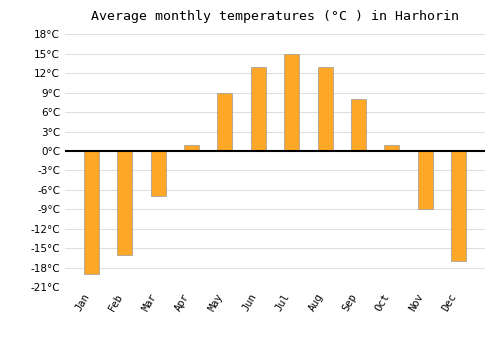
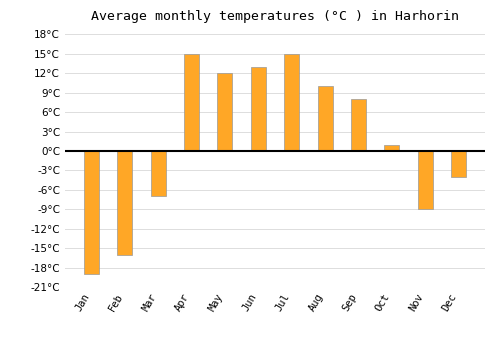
Apr: 1°C -> 15°C
May: 9°C -> 12°C
Aug: 13°C -> 10°C
Dec: -17°C -> -4°C
